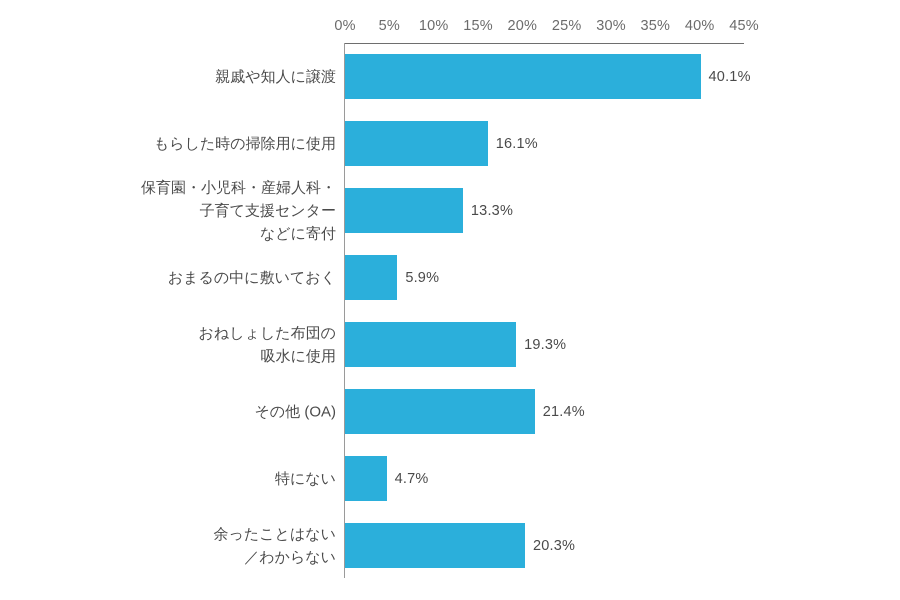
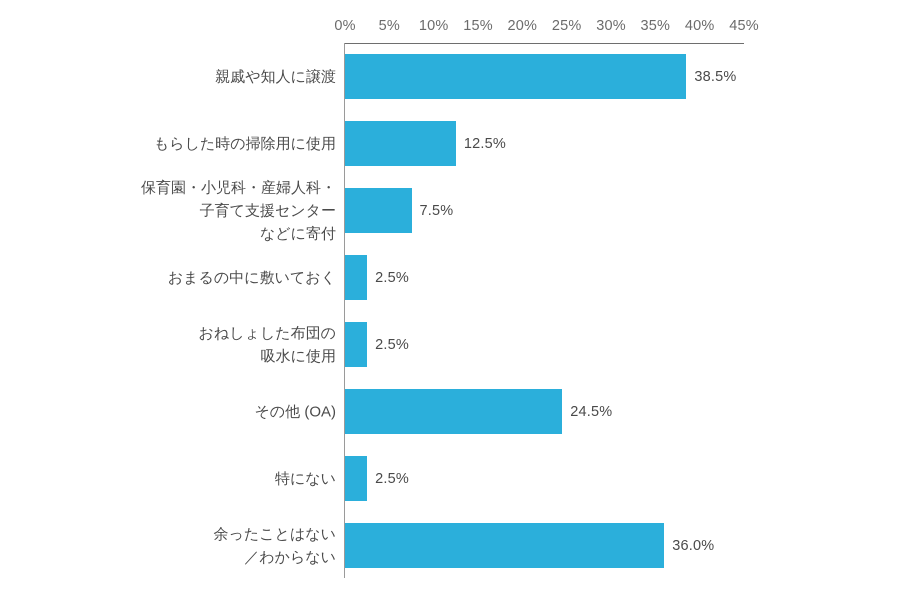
親戚や知人に譲渡: 40.1% -> 38.5%
もらした時の掃除用に使用: 16.1% -> 12.5%
保育園・小児科・産婦人科・ 子育て支援センター などに寄付: 13.3% -> 7.5%
おまるの中に敷いておく: 5.9% -> 2.5%
おねしょした布団の 吸水に使用: 19.3% -> 2.5%
その他 (OA): 21.4% -> 24.5%
特にない: 4.7% -> 2.5%
余ったことはない ／わからない: 20.3% -> 36.0%
